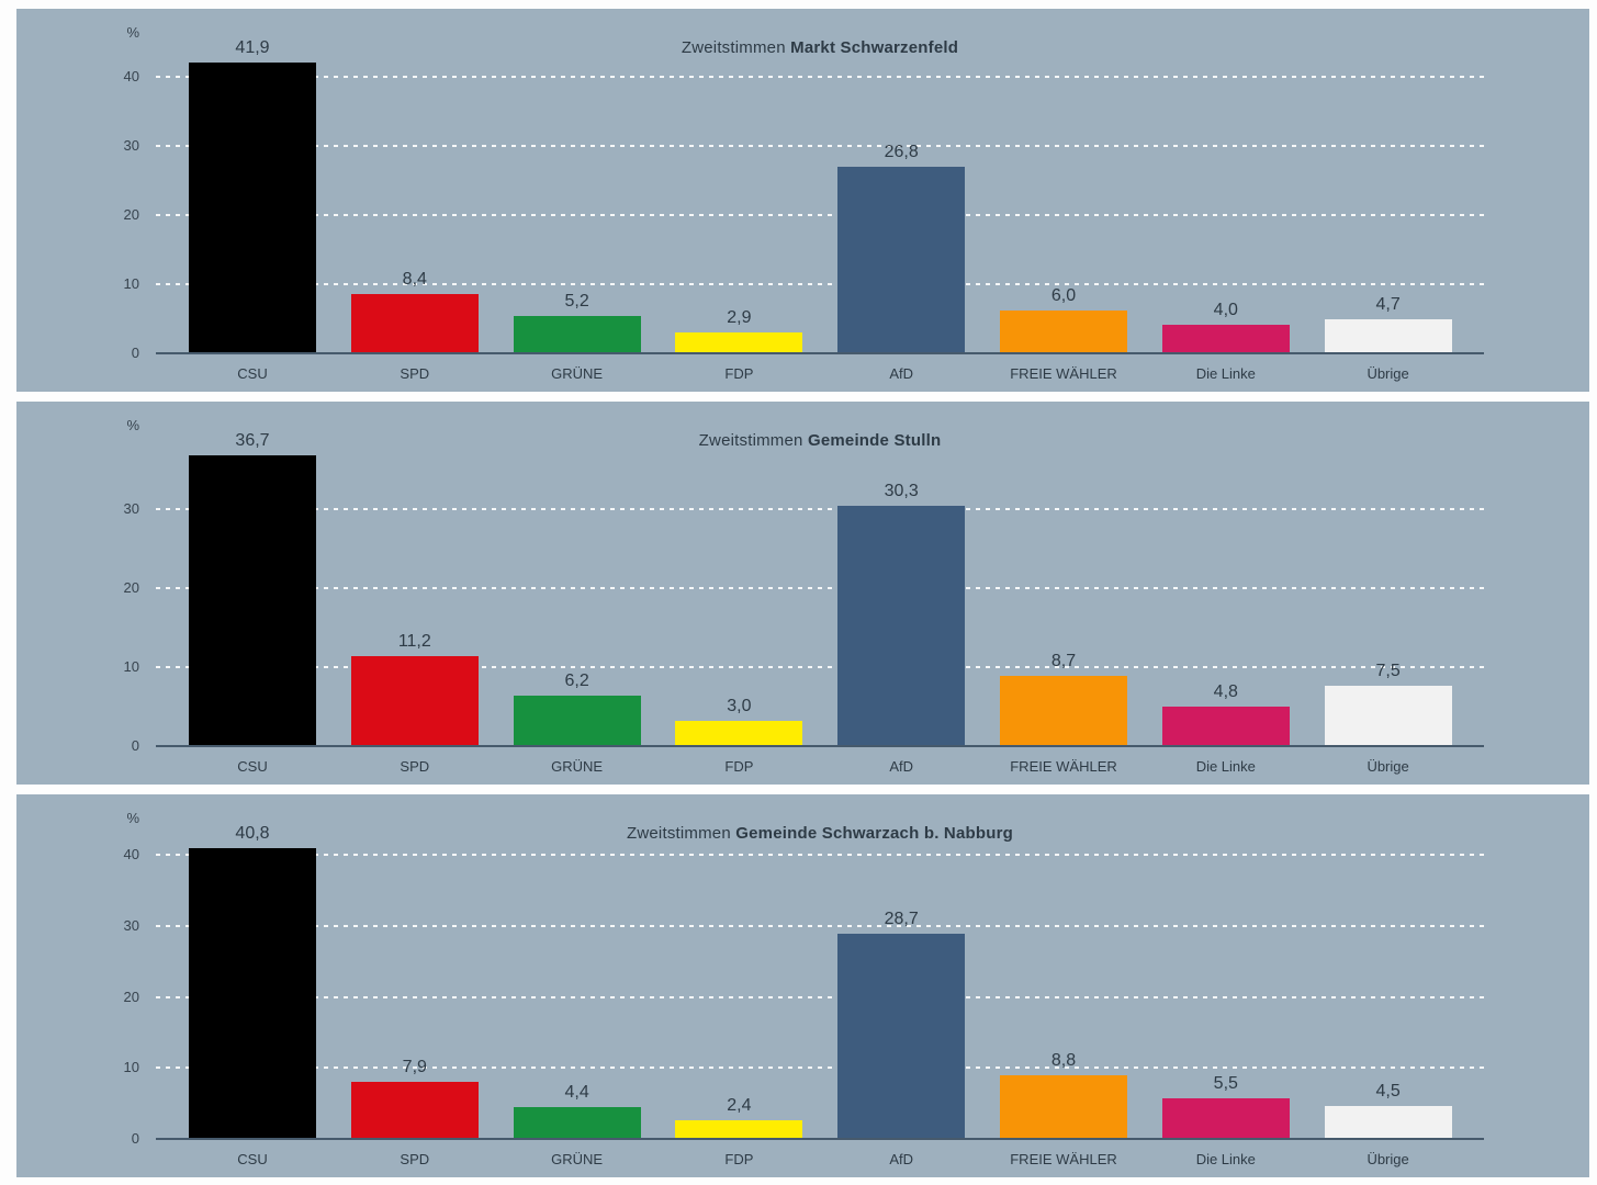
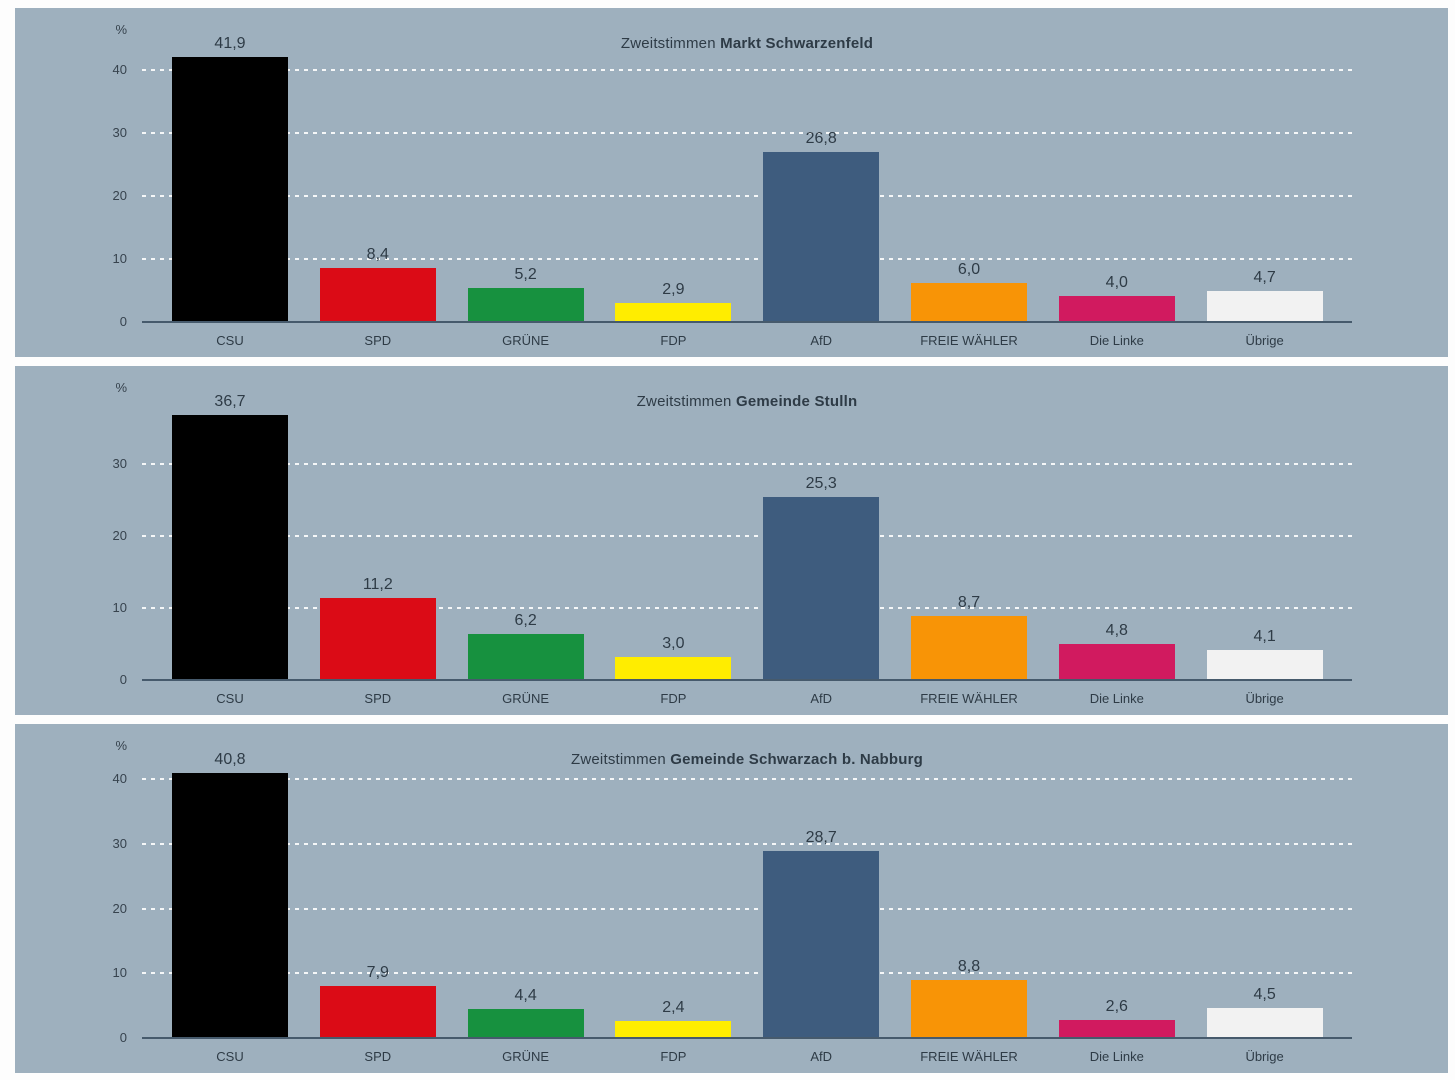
Zweitstimmen Gemeinde Stulln/AfD: 30,3 -> 25,3
Zweitstimmen Gemeinde Stulln/Übrige: 7,5 -> 4,1
Zweitstimmen Gemeinde Schwarzach b. Nabburg/Die Linke: 5,5 -> 2,6
